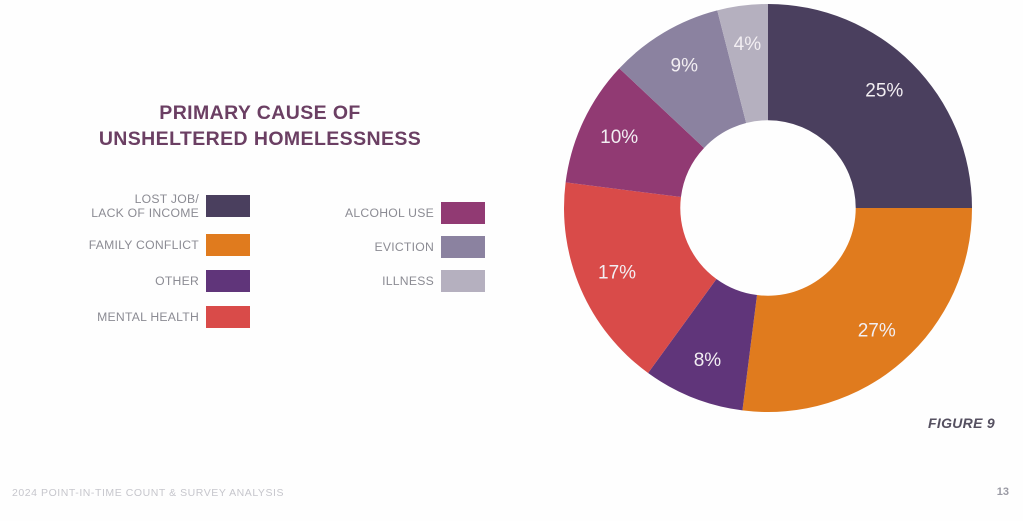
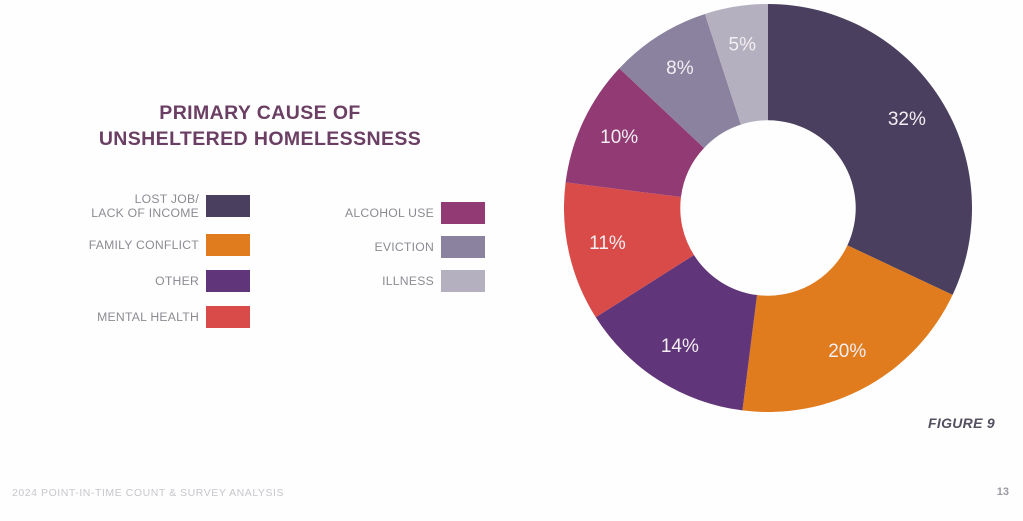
LOST JOB/LACK OF INCOME: 25% -> 32%
FAMILY CONFLICT: 27% -> 20%
OTHER: 8% -> 14%
MENTAL HEALTH: 17% -> 11%
EVICTION: 9% -> 8%
ILLNESS: 4% -> 5%
